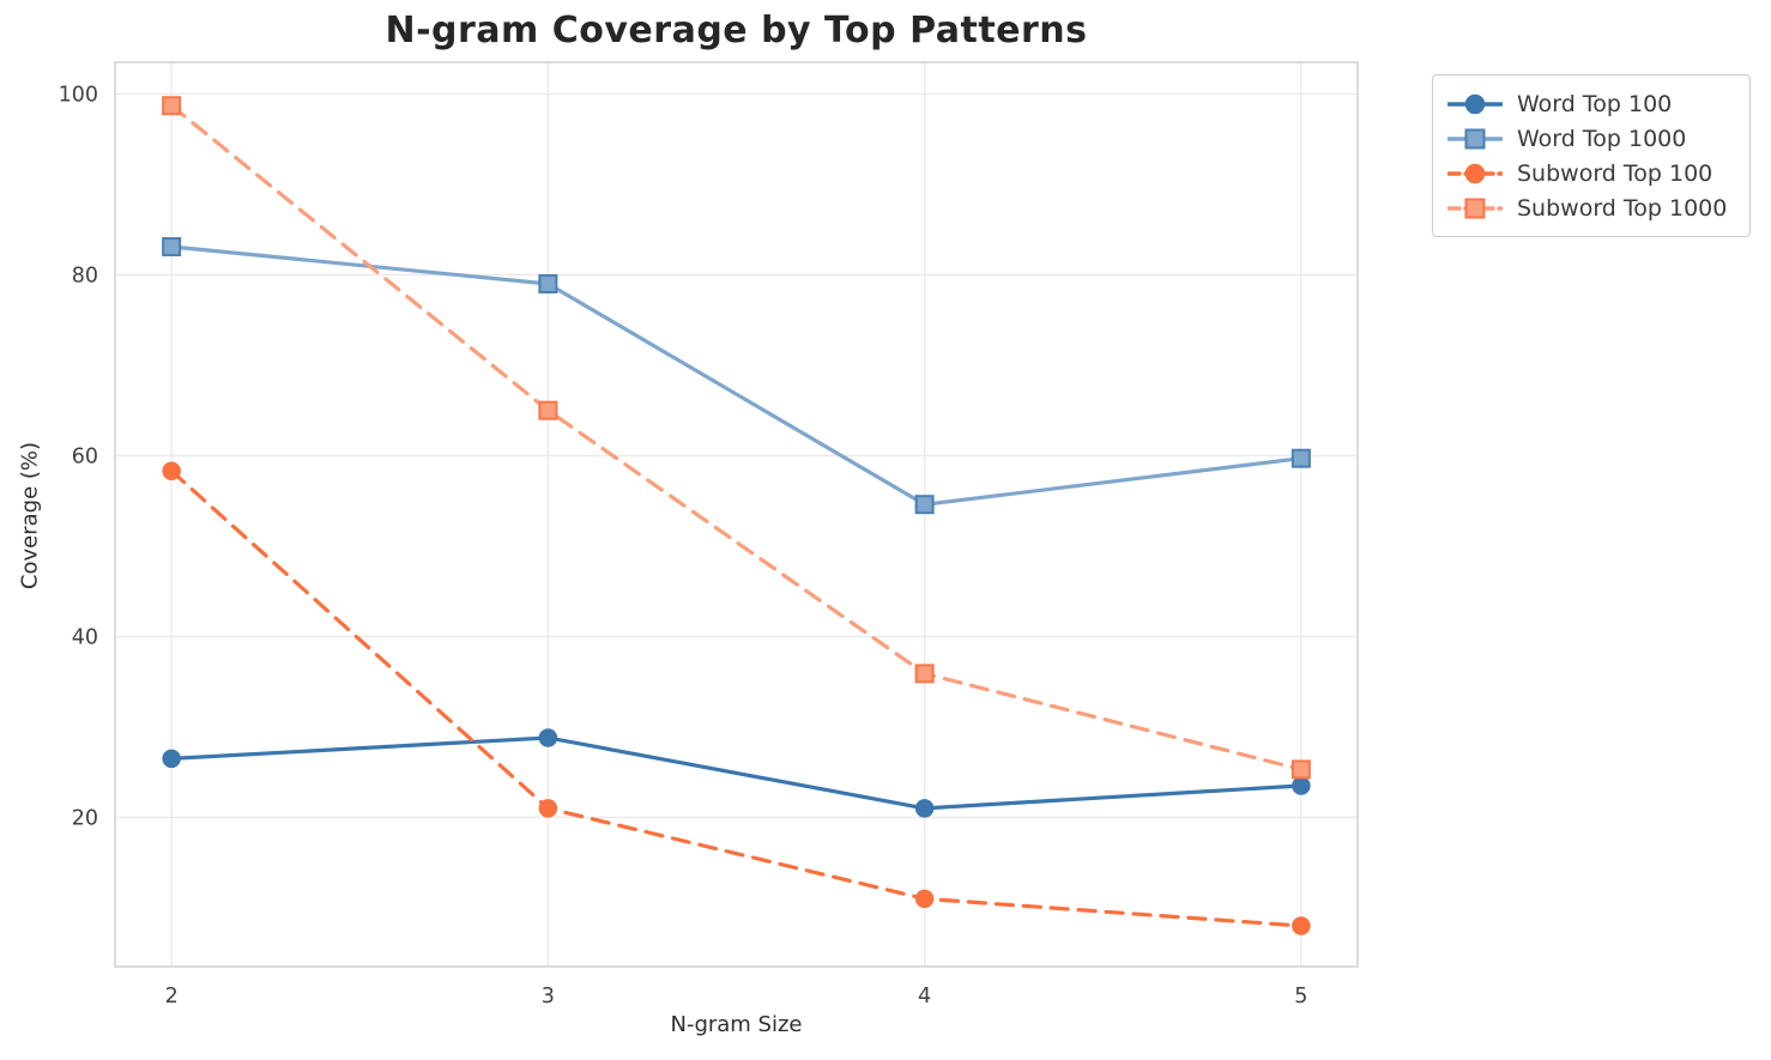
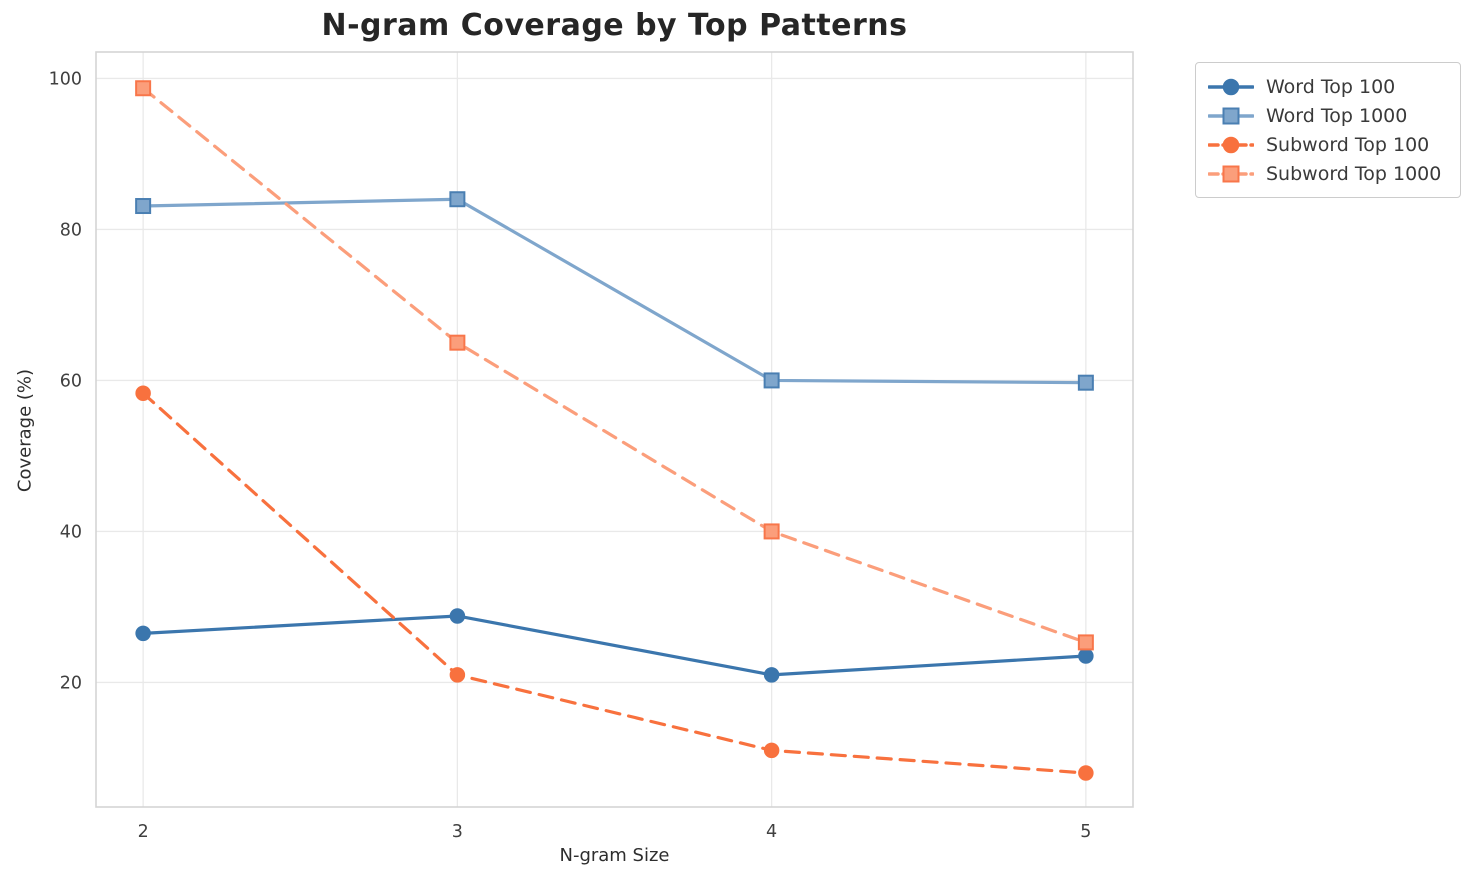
Word Top 1000/3: 79 -> 84
Word Top 1000/4: 55 -> 60
Subword Top 1000/4: 36 -> 40
